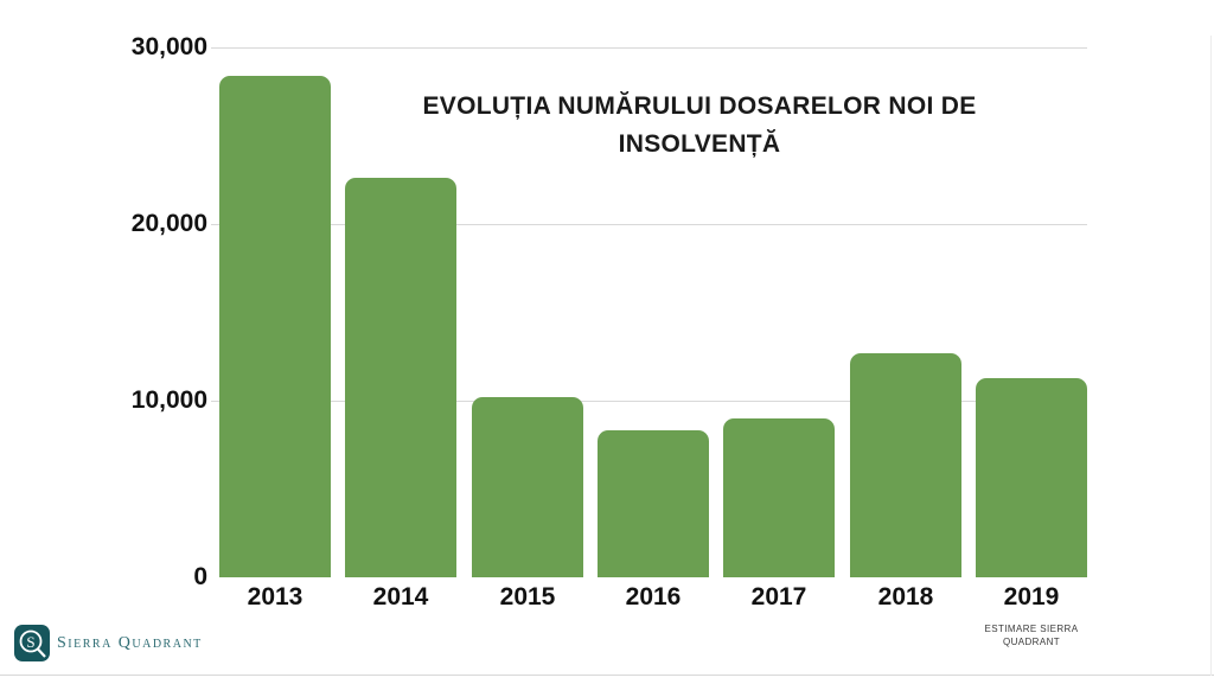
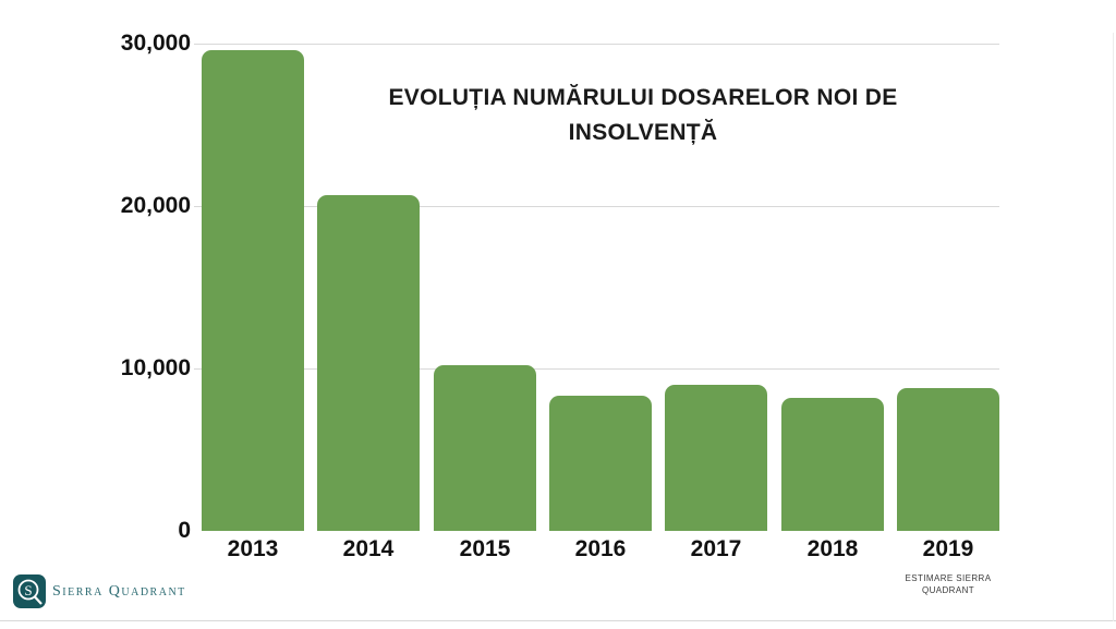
2013: 28400 -> 29600
2014: 22600 -> 20700
2018: 12700 -> 8200
2019: 11300 -> 8800
